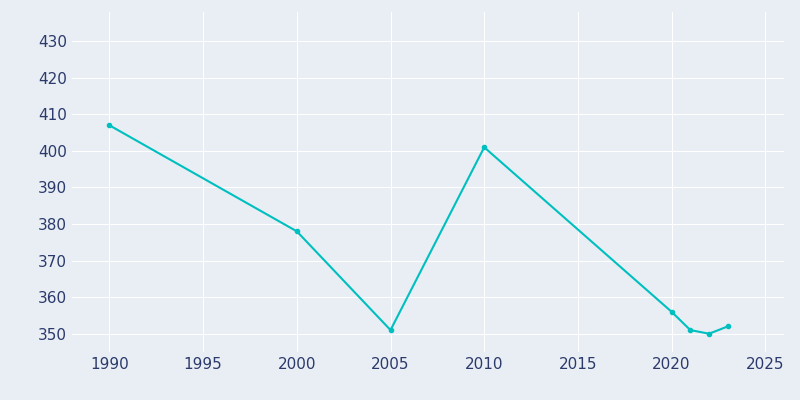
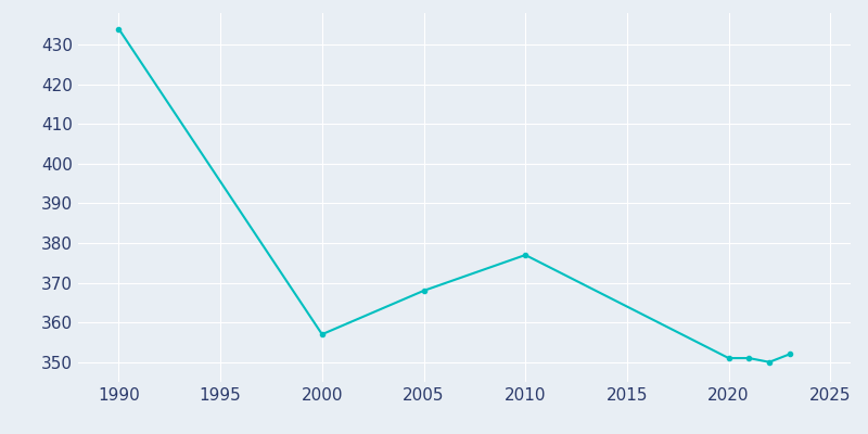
1990: 407 -> 434
2000: 378 -> 357
2005: 351 -> 368
2010: 401 -> 377
2020: 356 -> 351
